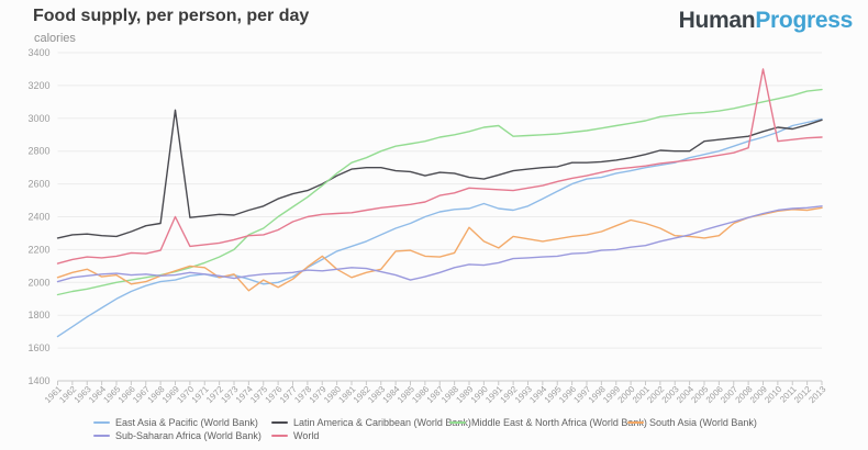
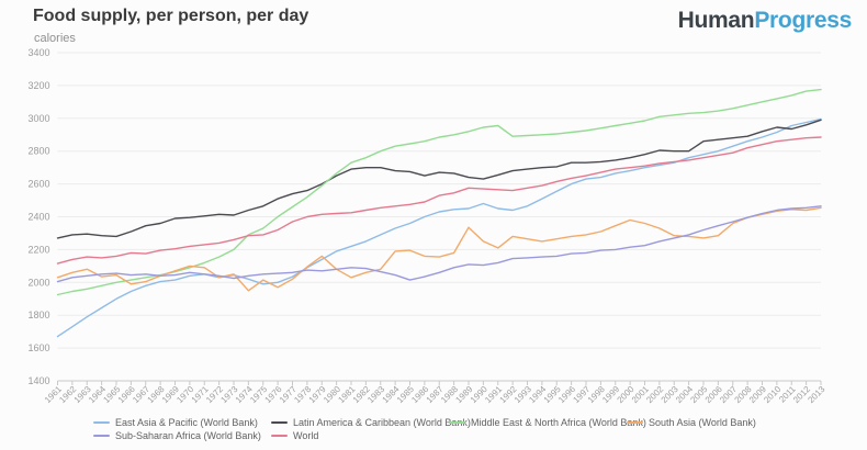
Latin America & Caribbean (World Bank)/1969: 3050 -> 2390
World/1969: 2400 -> 2200
World/2009: 3300 -> 2840
